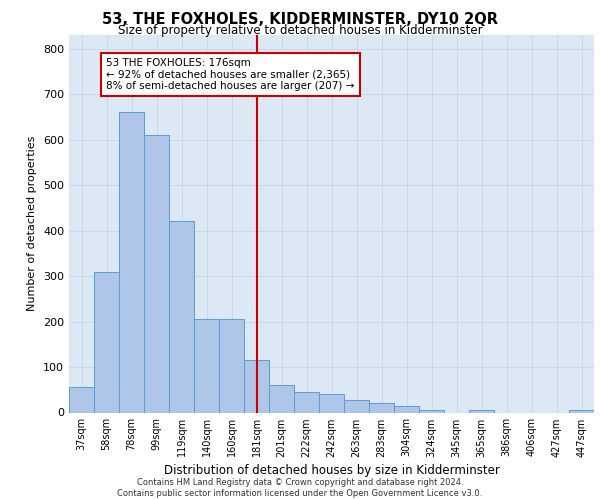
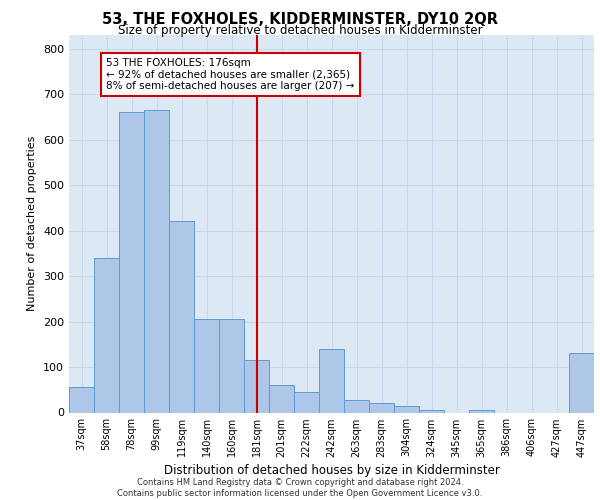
58sqm: 310 -> 340
99sqm: 610 -> 665
242sqm: 40 -> 140
447sqm: 5 -> 130
